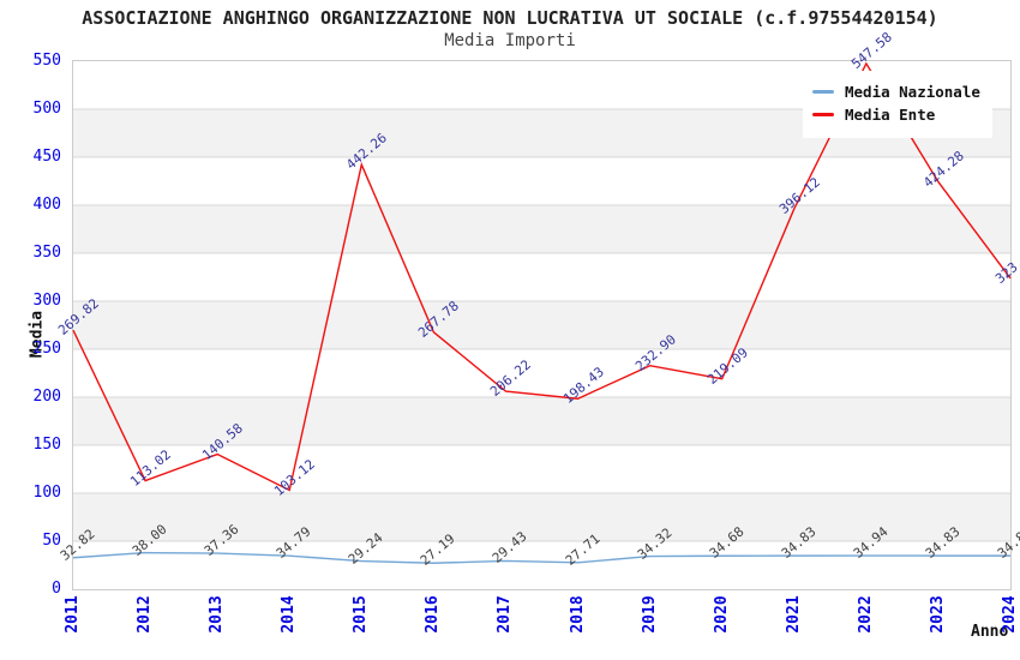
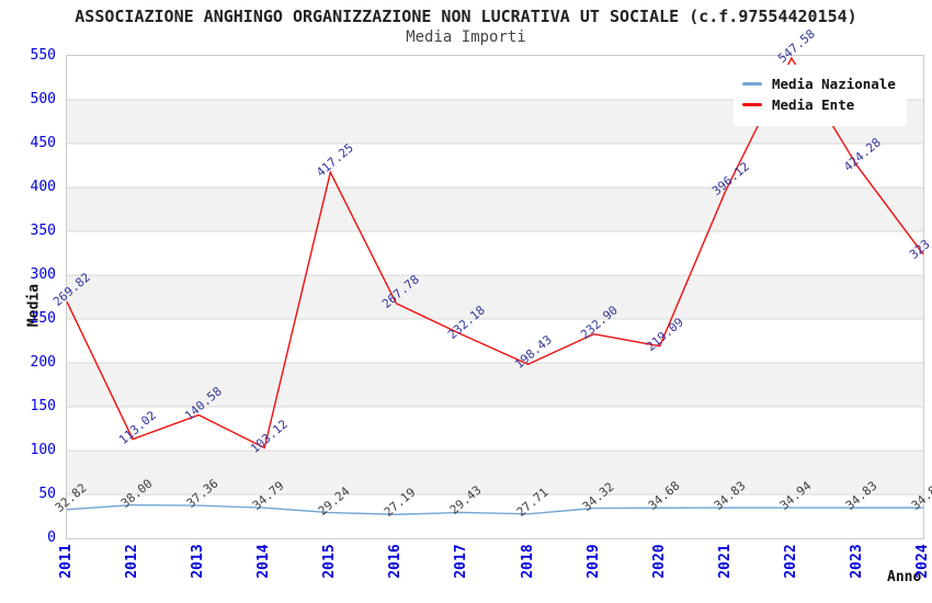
Media Ente/2015: 442.26 -> 417.25
Media Ente/2017: 206.22 -> 232.18
